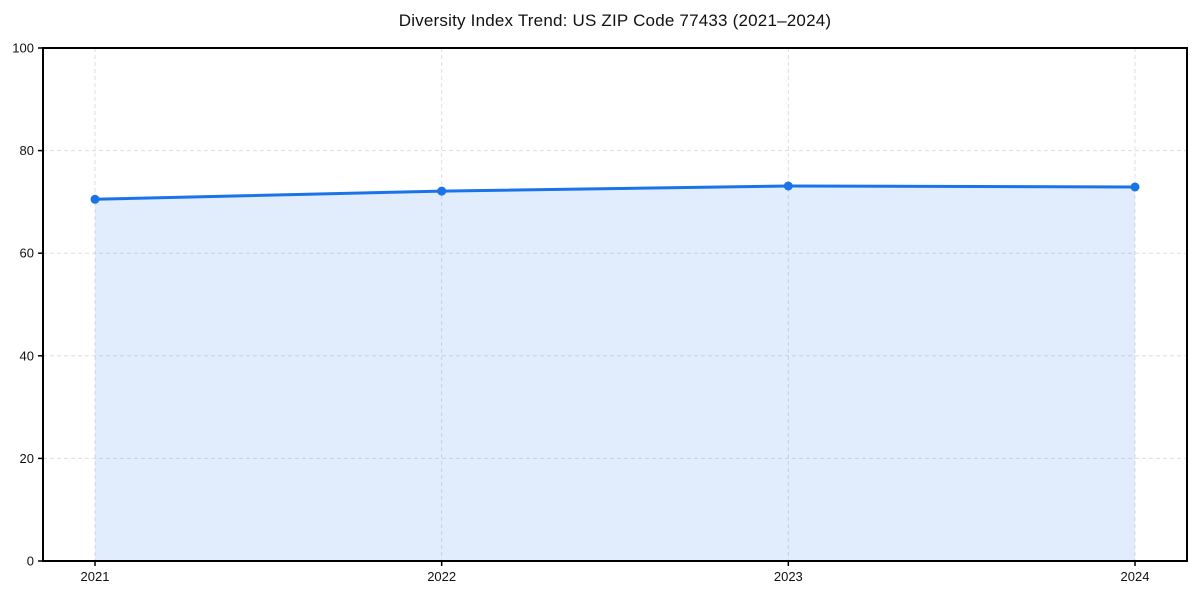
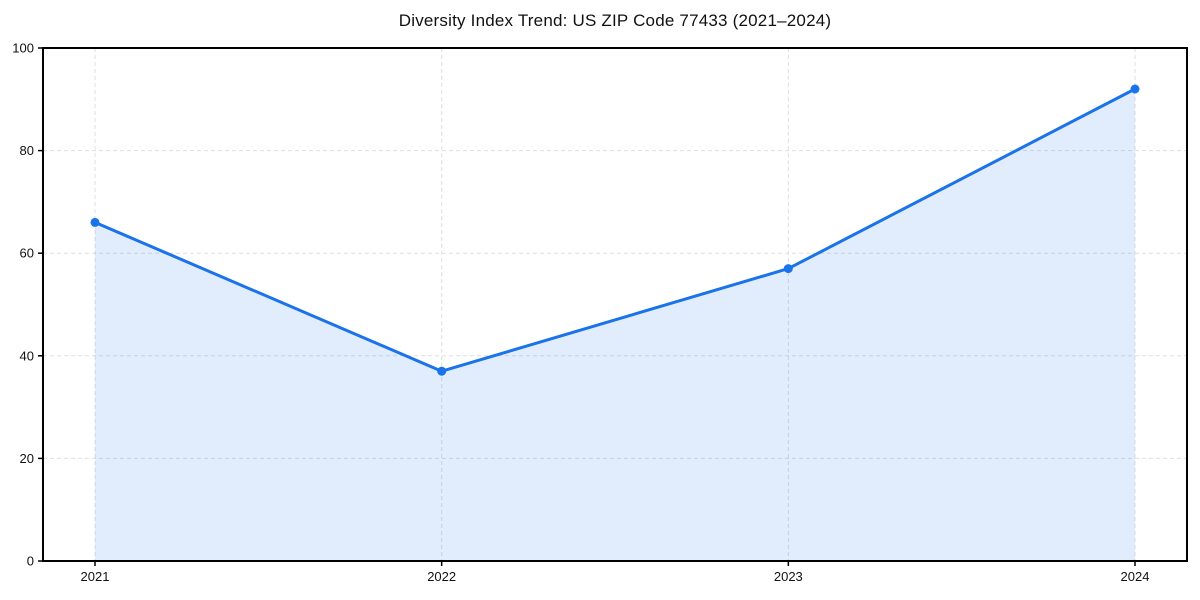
2021: 70 -> 66
2022: 72 -> 37
2023: 73 -> 57
2024: 73 -> 92
